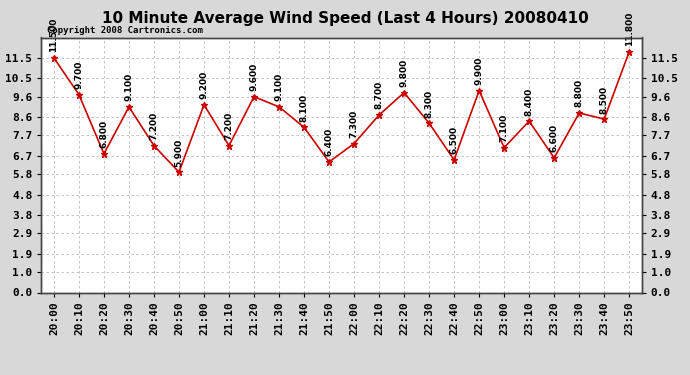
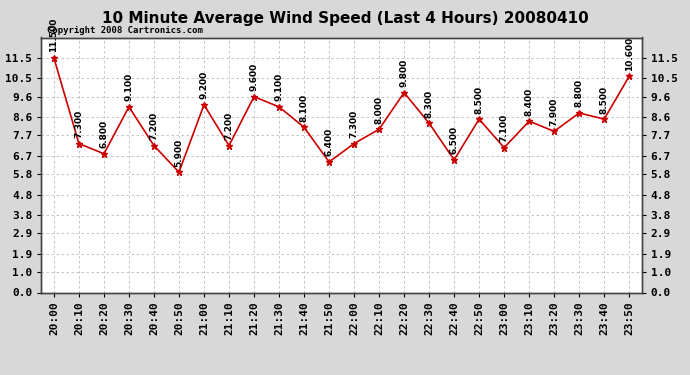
20:10: 9.700 -> 7.300
22:10: 8.700 -> 8.000
22:50: 9.900 -> 8.500
23:20: 6.600 -> 7.900
23:50: 11.800 -> 10.600
